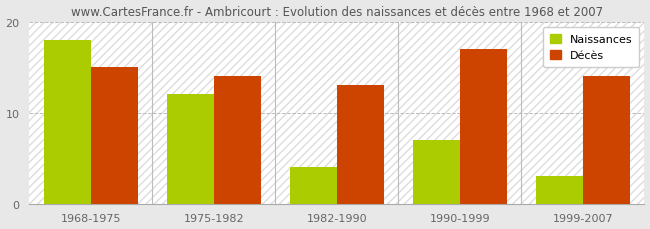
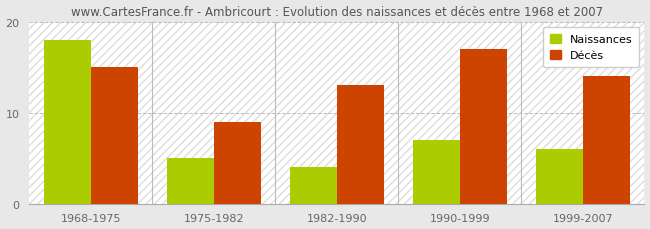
Naissances/1975-1982: 12 -> 5
Décès/1975-1982: 14 -> 9
Naissances/1999-2007: 3 -> 6
